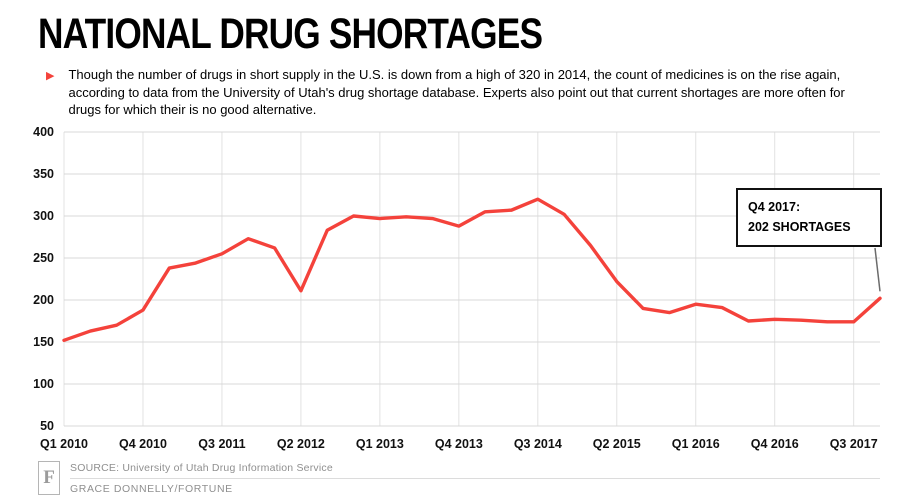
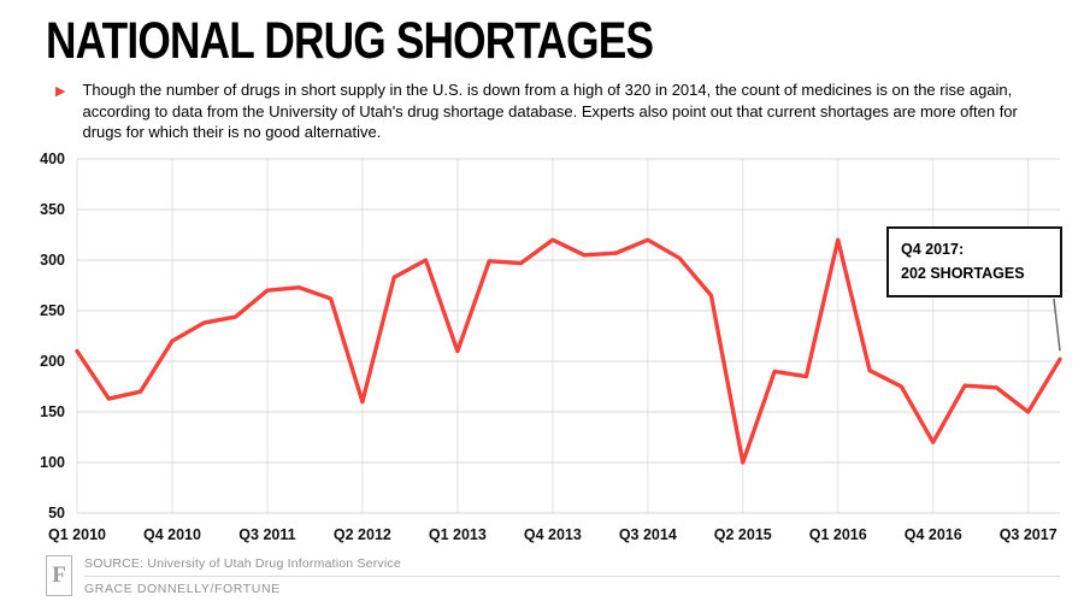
Q1 2010: 150 -> 210
Q4 2010: 190 -> 220
Q3 2011: 260 -> 270
Q2 2012: 210 -> 160
Q1 2013: 300 -> 210
Q4 2013: 290 -> 320
Q2 2015: 220 -> 100
Q1 2016: 200 -> 320
Q4 2016: 180 -> 120
Q3 2017: 170 -> 150
